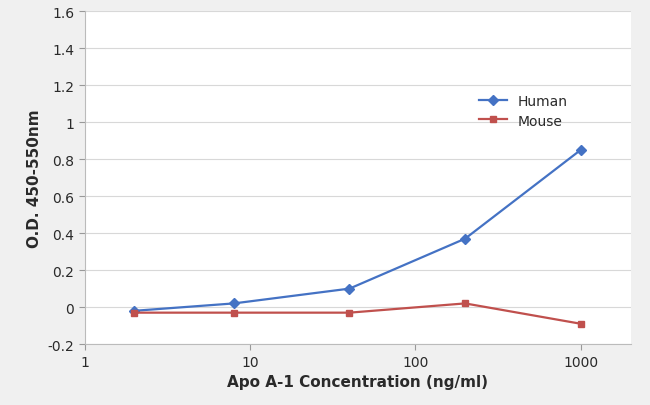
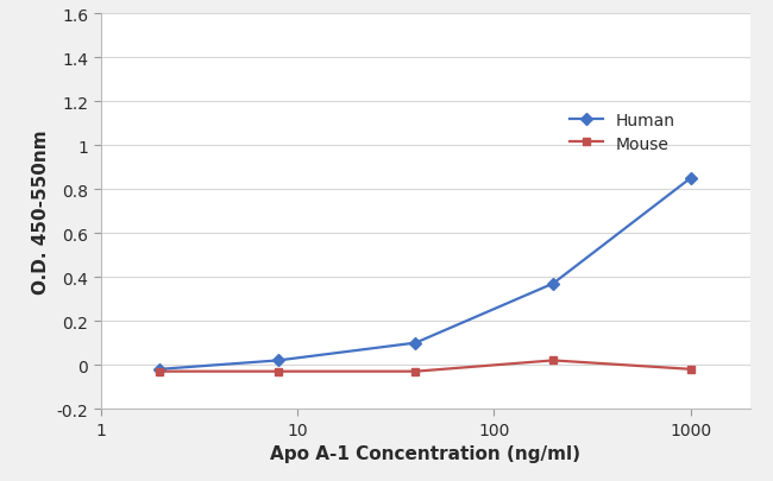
Mouse/1000: -0.09 -> -0.02
